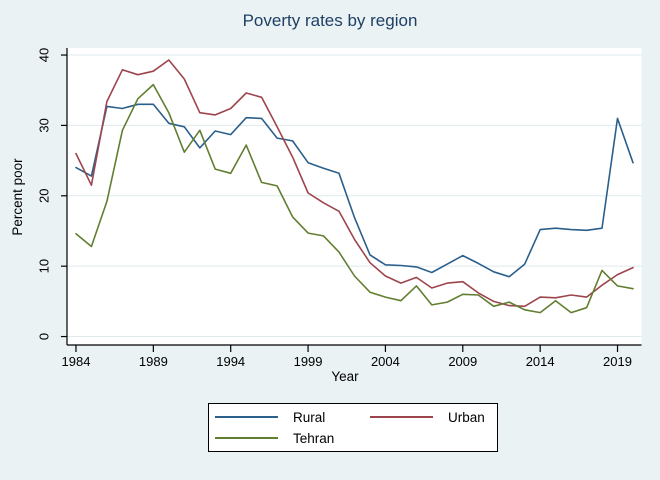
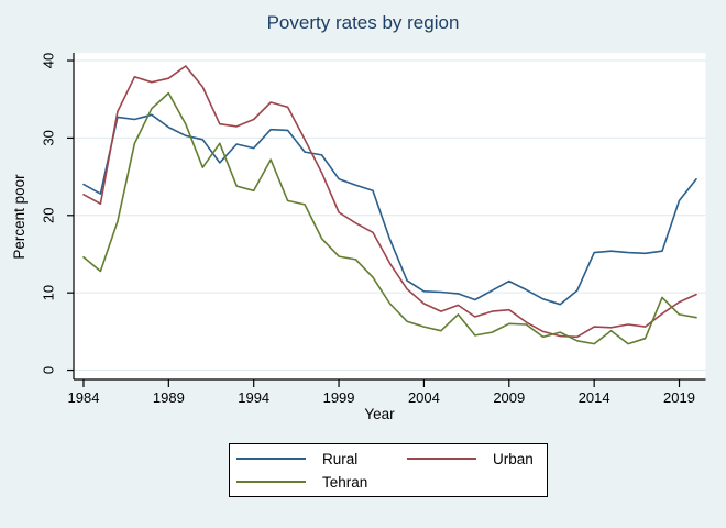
Urban/1984: 26 -> 23
Rural/1989: 33 -> 31
Rural/2019: 31 -> 22
